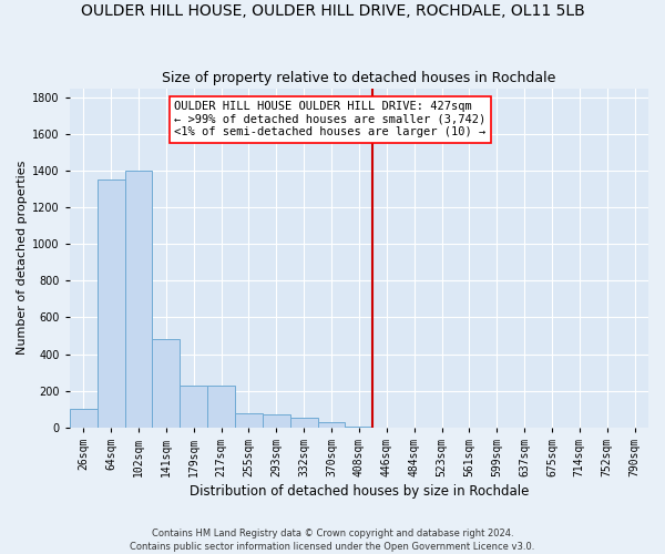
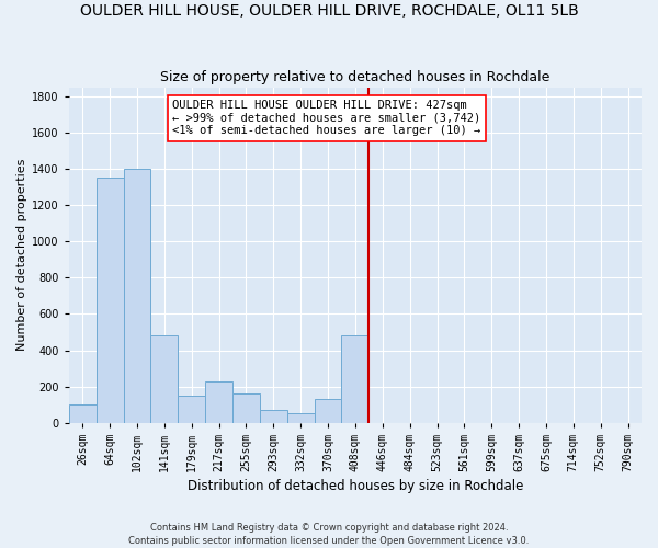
179sqm: 230 -> 150
255sqm: 80 -> 160
370sqm: 30 -> 130
408sqm: 0 -> 480
